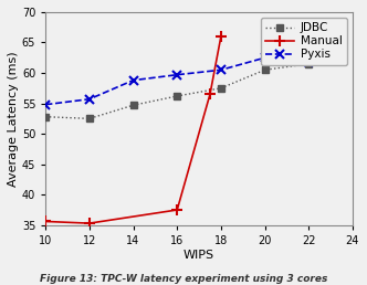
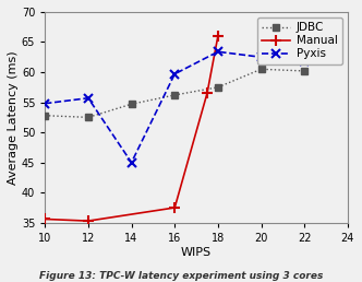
Pyxis/14: 58.8 -> 45.0
Pyxis/18: 60.5 -> 63.4
JDBC/22: 61.5 -> 60.2
